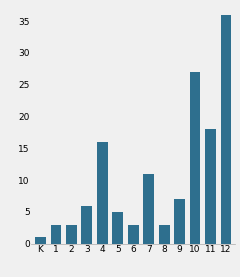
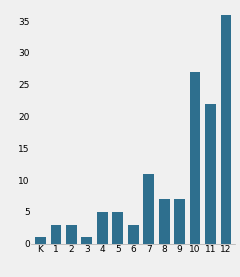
3: 6 -> 1
4: 16 -> 5
8: 3 -> 7
11: 18 -> 22
